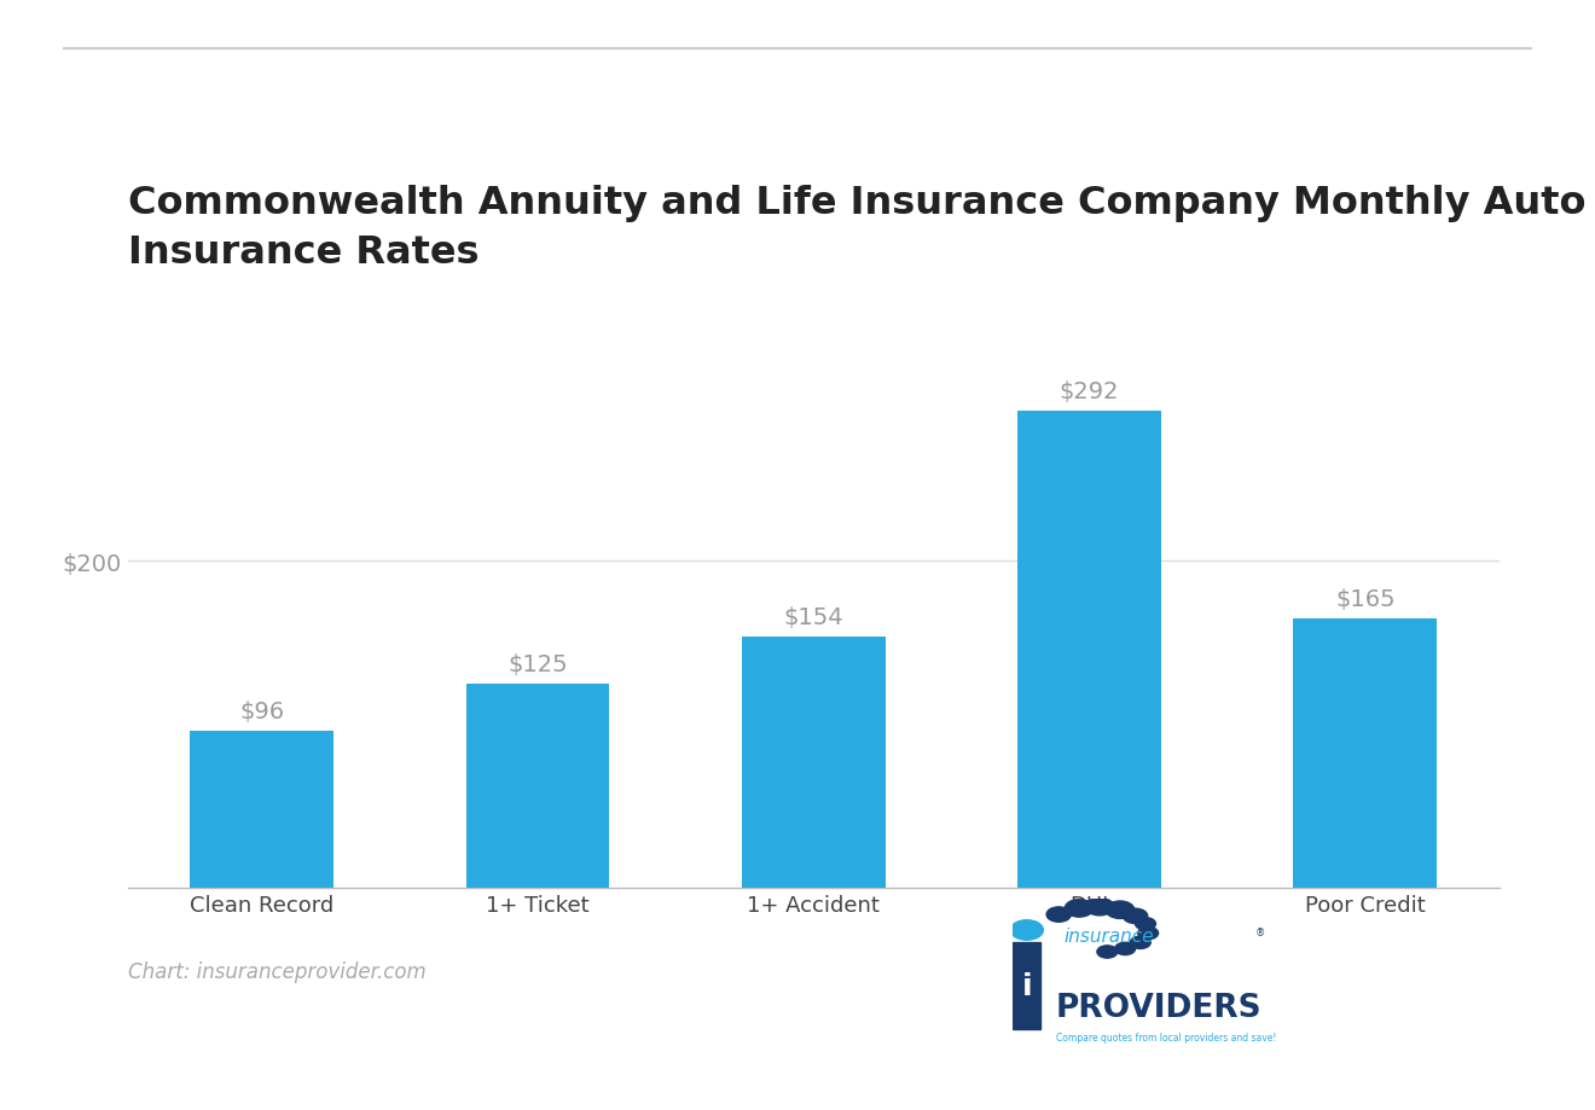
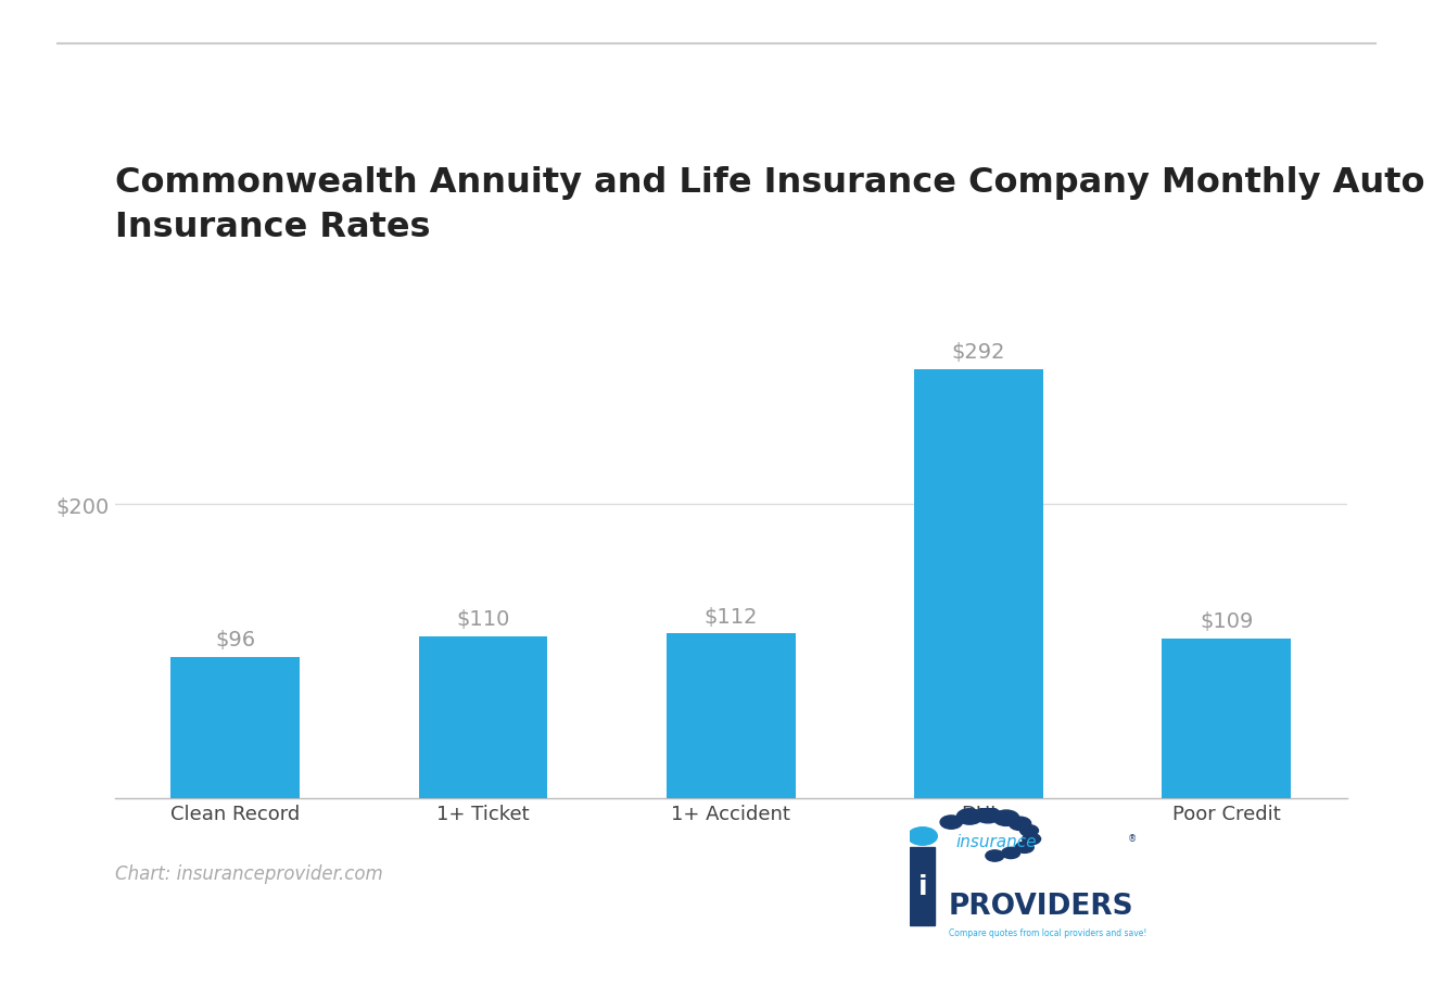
1+ Ticket: $125 -> $110
1+ Accident: $154 -> $112
Poor Credit: $165 -> $109
